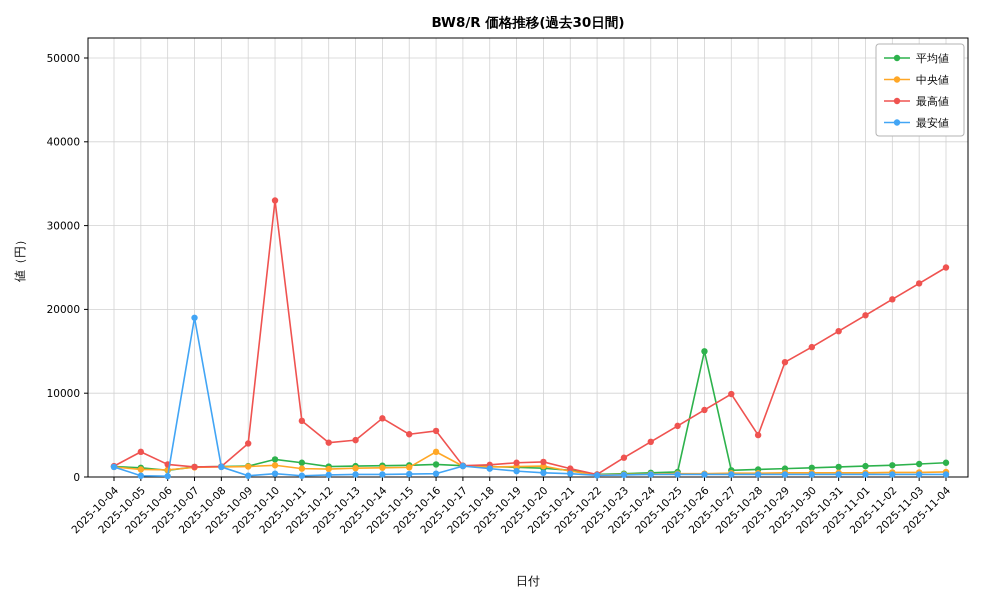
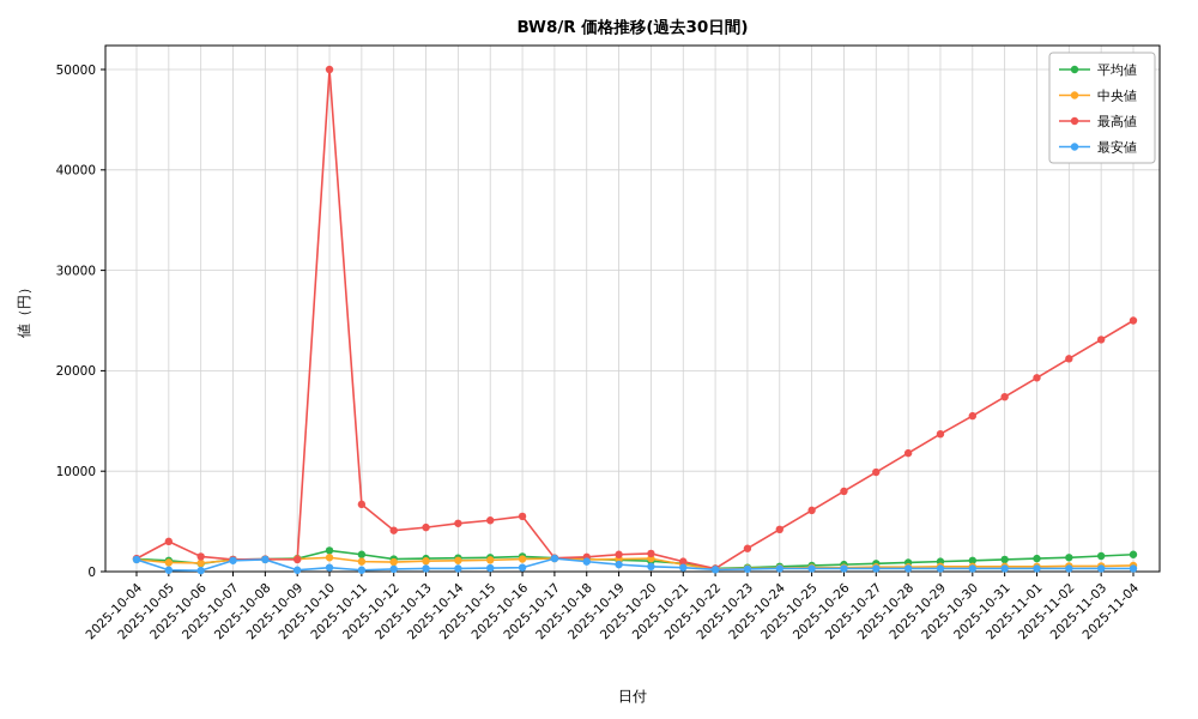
最安値/2025-10-07: 19000 -> 1000
最高値/2025-10-09: 4000 -> 1000
最高値/2025-10-10: 33000 -> 50000
最高値/2025-10-14: 7000 -> 5000
中央値/2025-10-16: 3000 -> 1000
平均値/2025-10-26: 15000 -> 1000
最高値/2025-10-28: 5000 -> 12000
